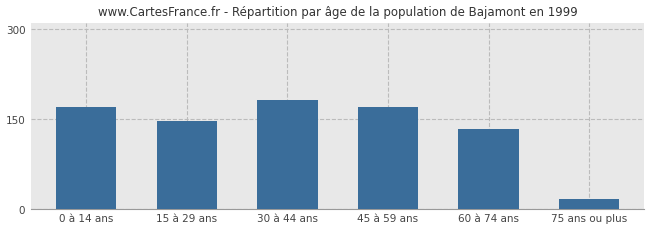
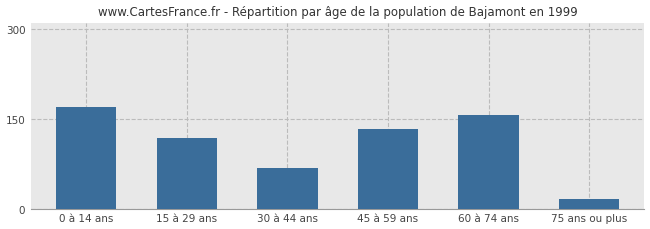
15 à 29 ans: 147 -> 118
30 à 44 ans: 182 -> 68
45 à 59 ans: 170 -> 134
60 à 74 ans: 133 -> 156
